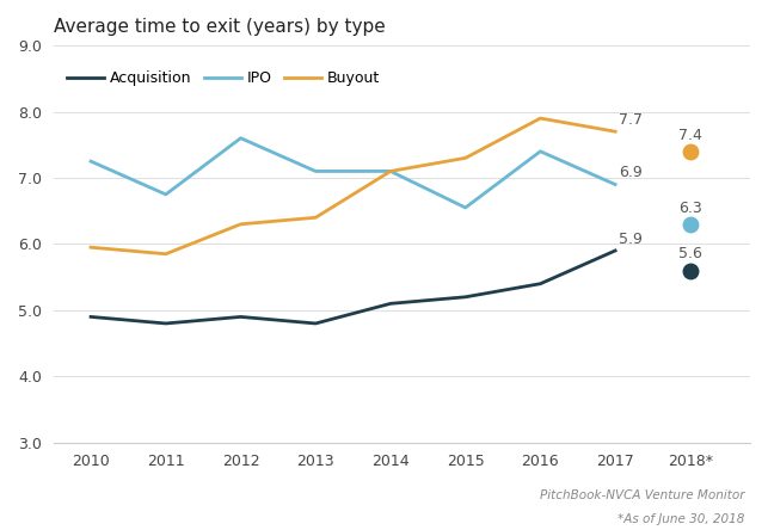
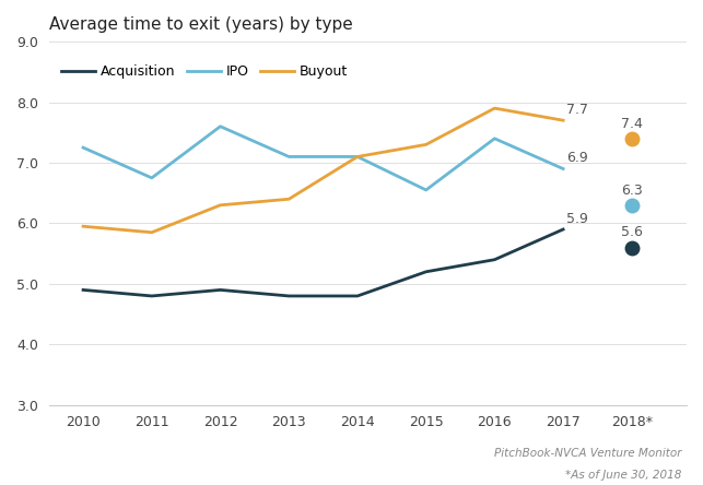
Acquisition/2014: 5.1 -> 4.8
